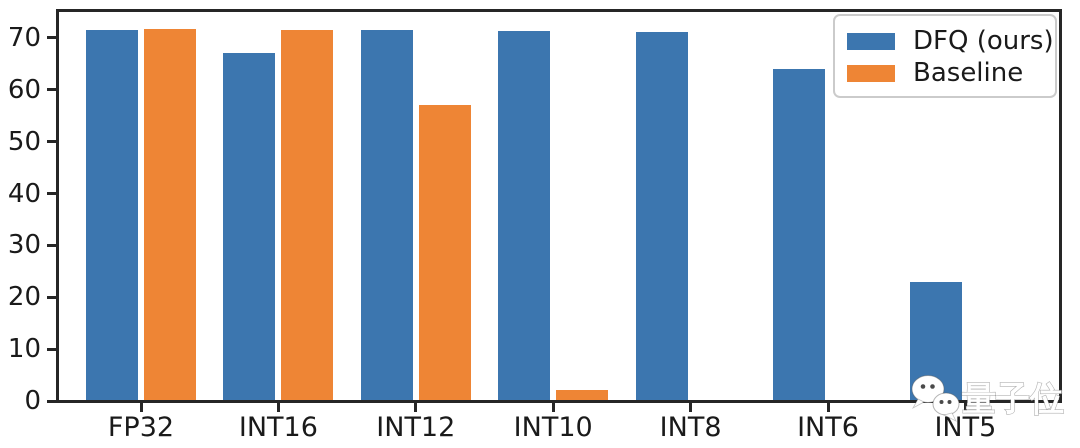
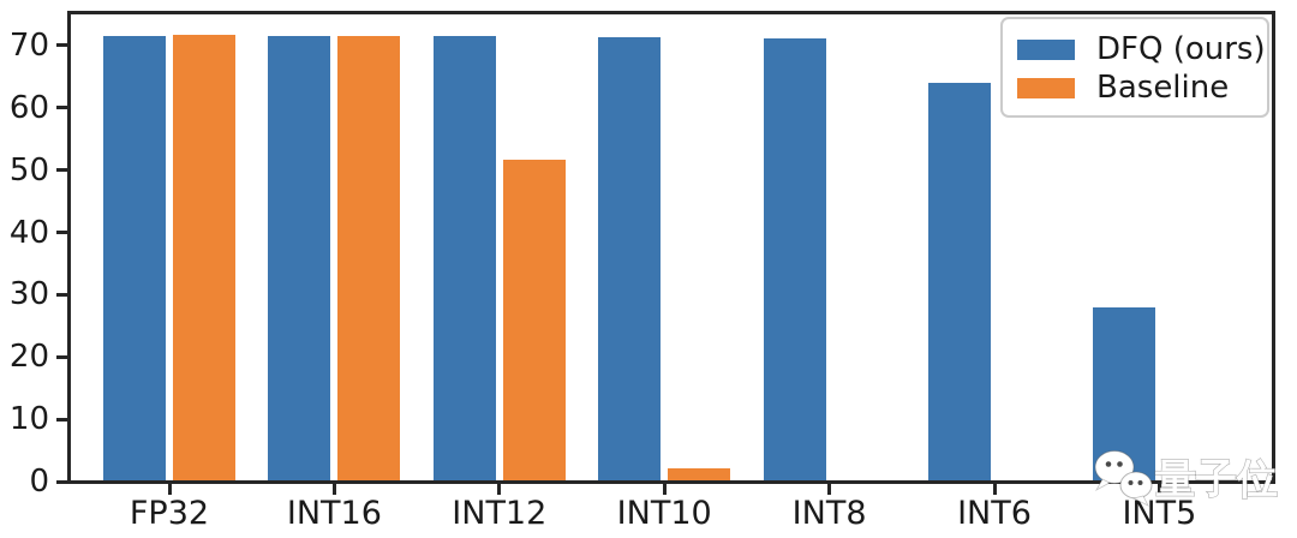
DFQ (ours)/INT16: 67 -> 72
Baseline/INT12: 57 -> 52
DFQ (ours)/INT5: 23 -> 28
